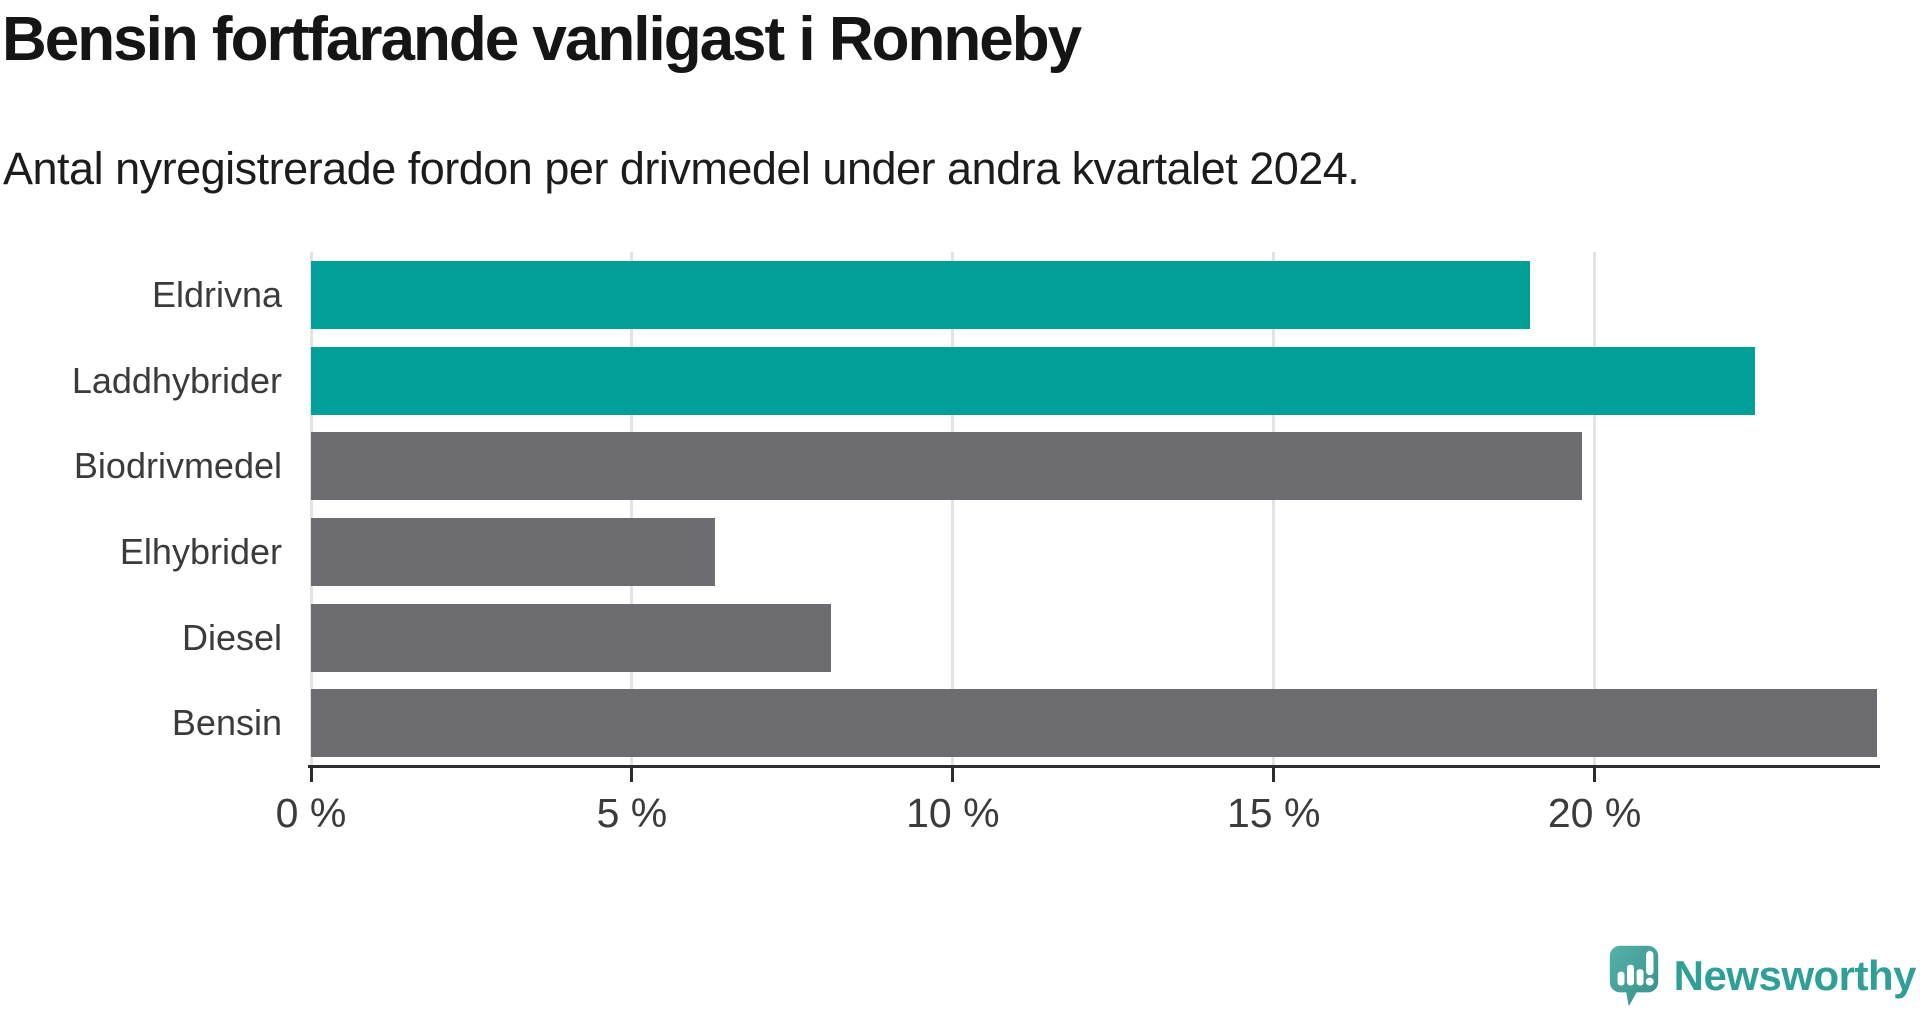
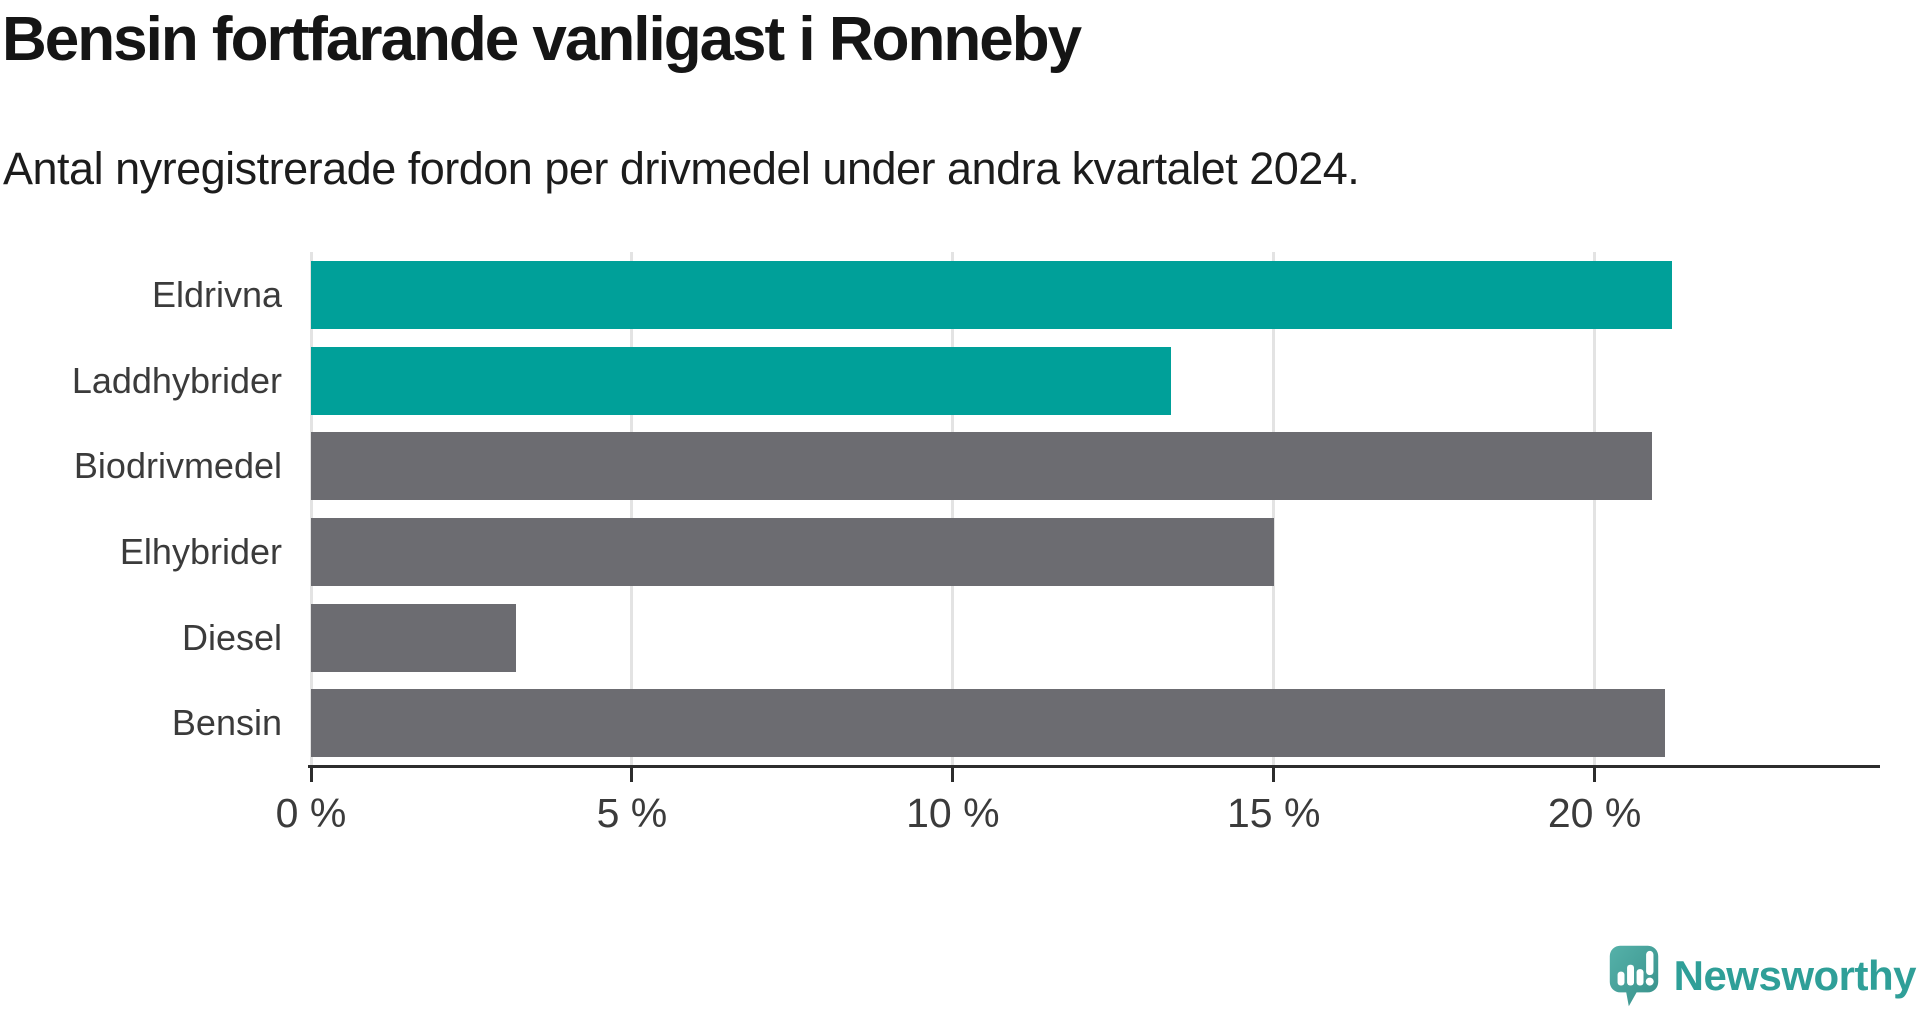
Eldrivna: 19.0% -> 21.2%
Laddhybrider: 22.5% -> 13.4%
Biodrivmedel: 19.8% -> 20.9%
Elhybrider: 6.3% -> 15.0%
Diesel: 8.1% -> 3.2%
Bensin: 24.4% -> 21.1%
